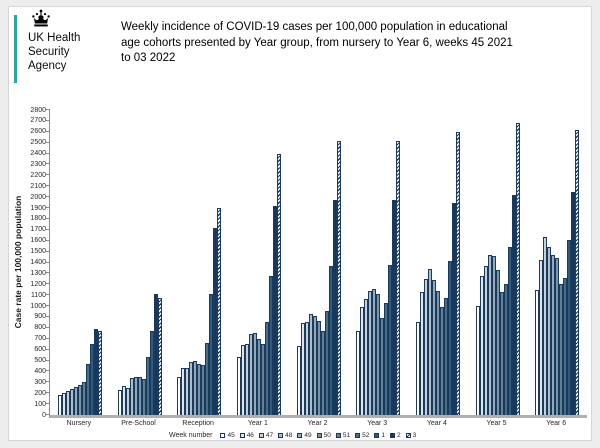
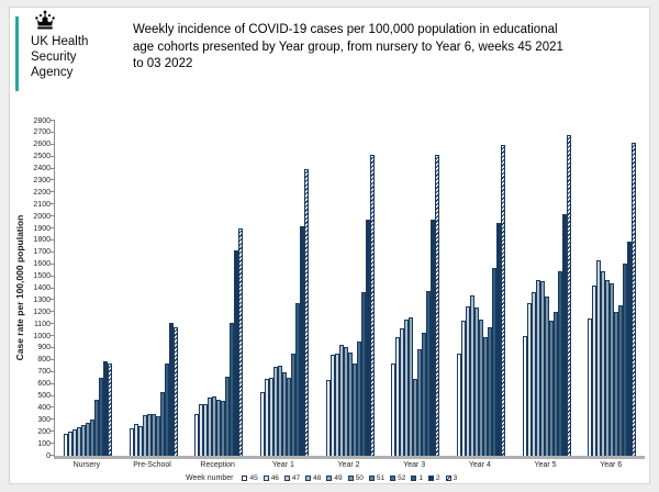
50/Year 3: 1110 -> 640
1/Year 4: 1420 -> 1570
2/Year 6: 2040 -> 1790
